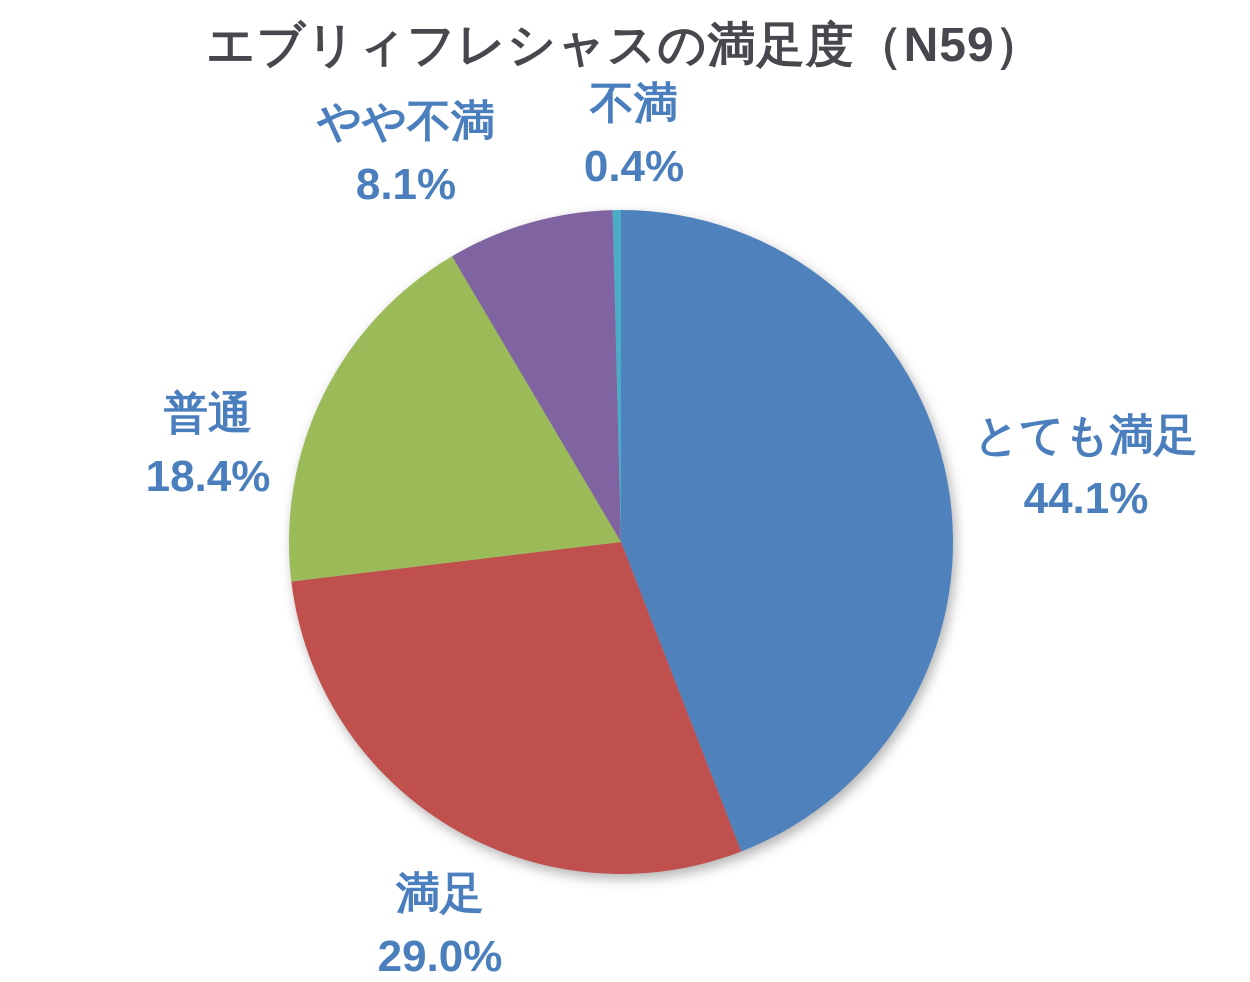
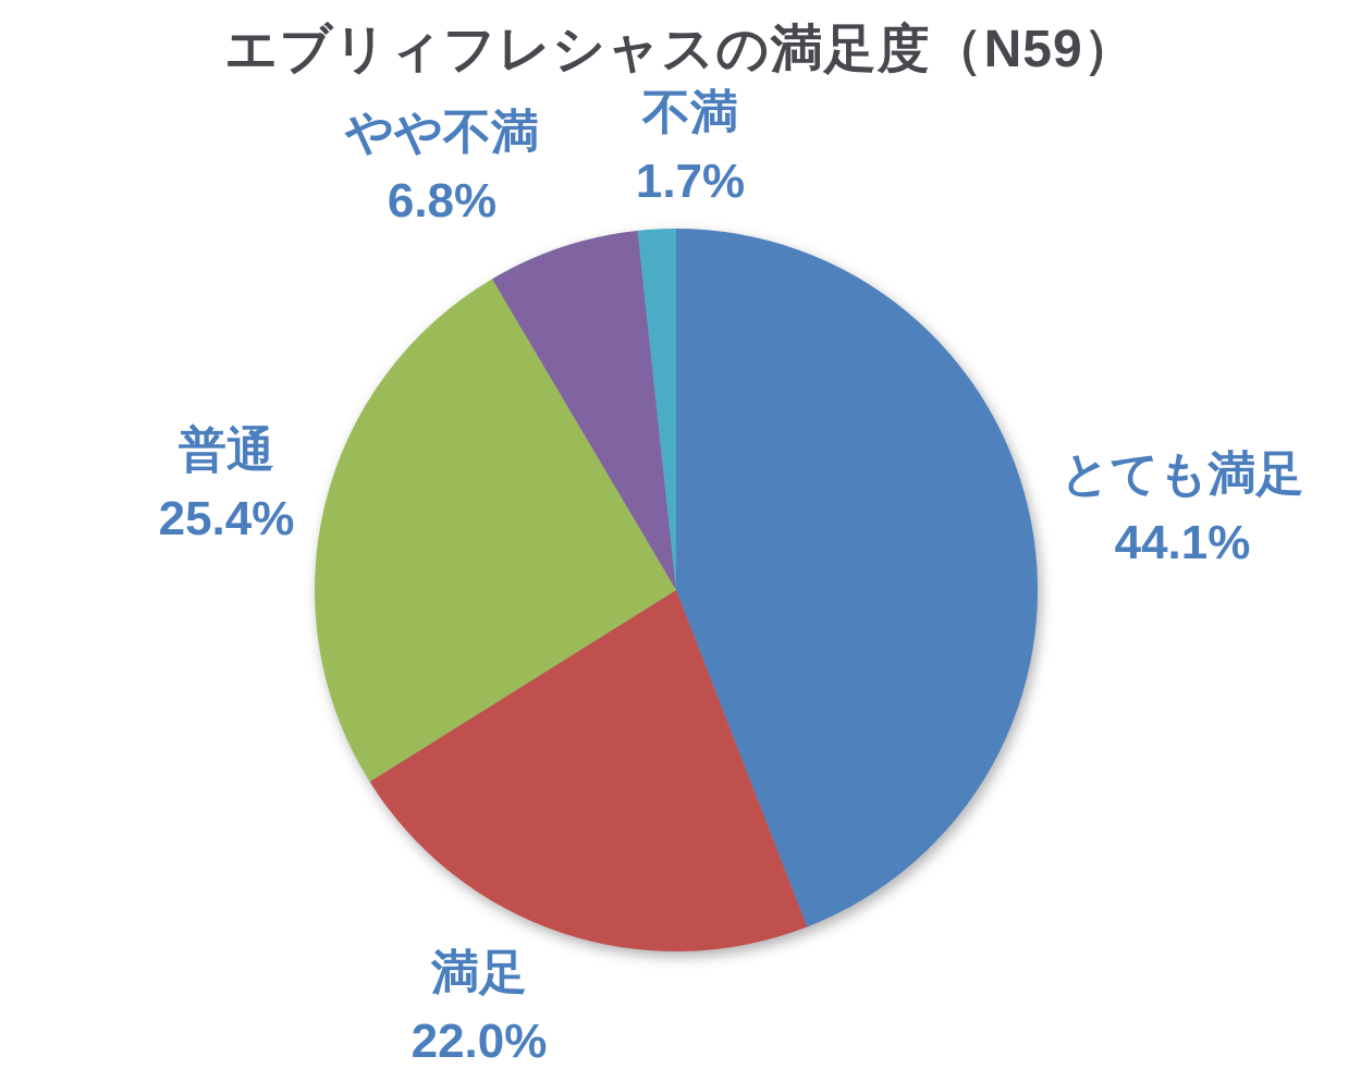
満足: 29.0% -> 22.0%
普通: 18.4% -> 25.4%
やや不満: 8.1% -> 6.8%
不満: 0.4% -> 1.7%
